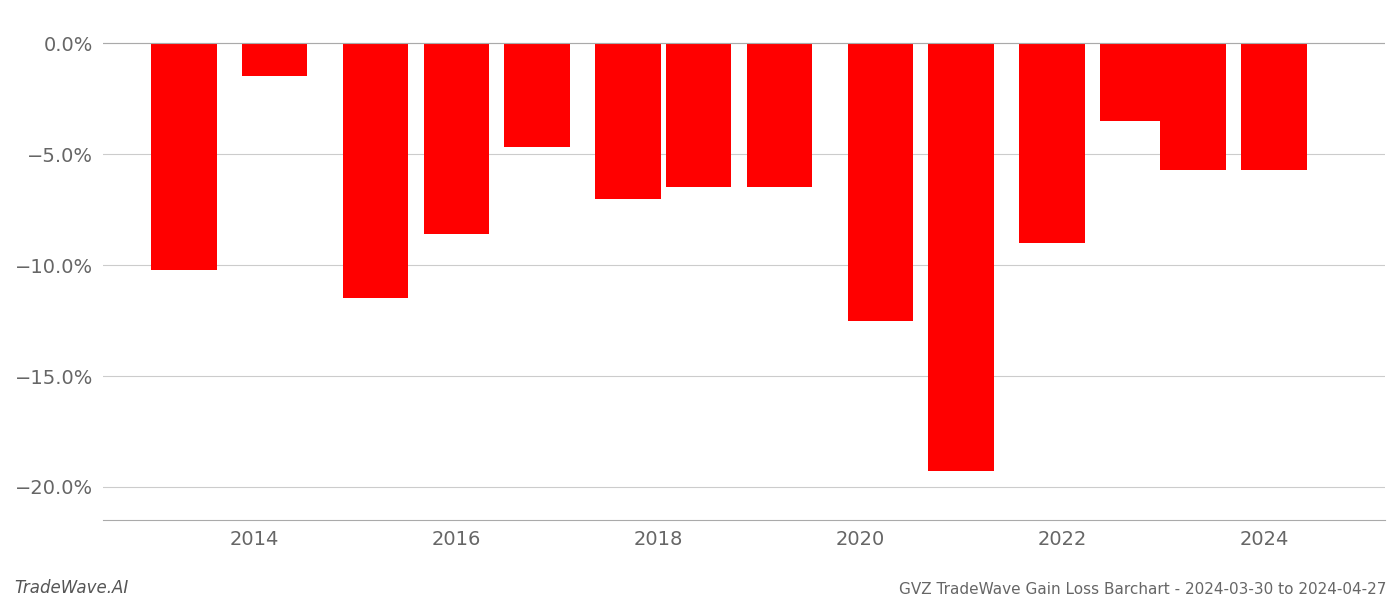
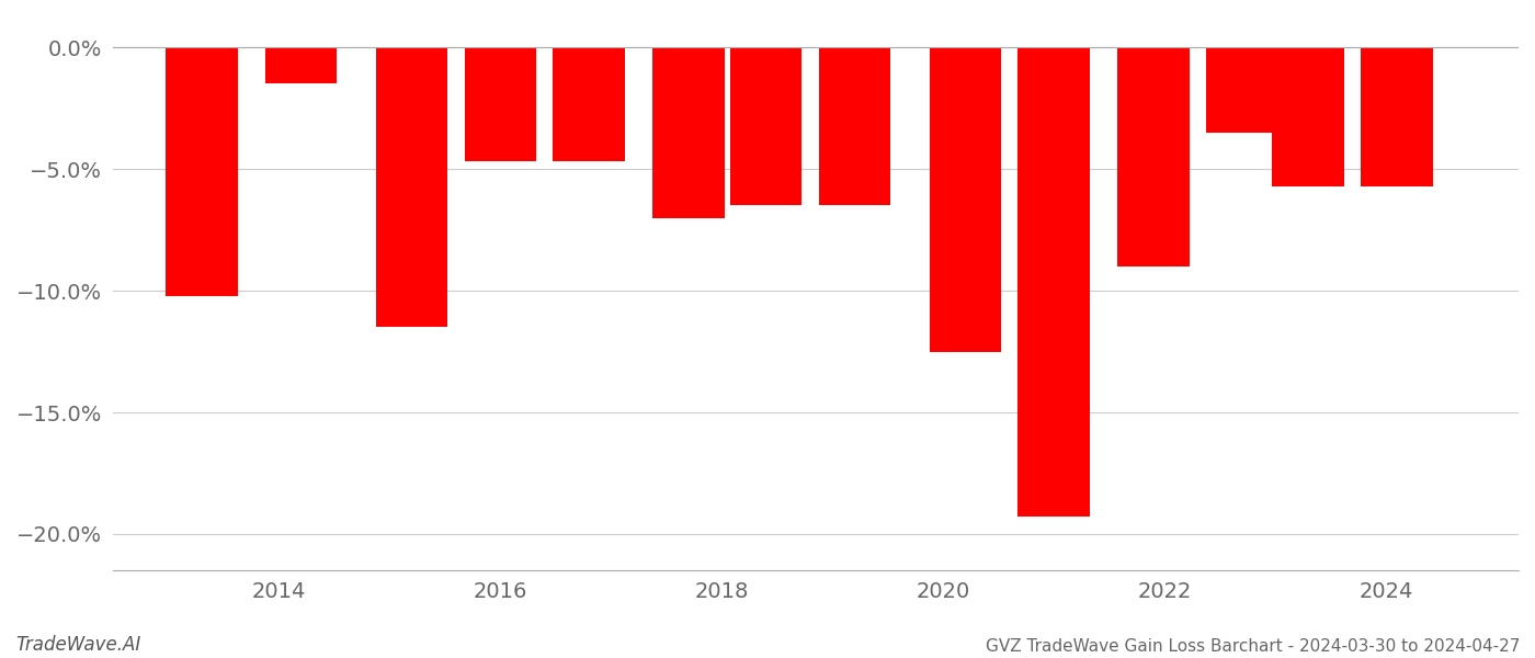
2016: -8.6% -> -4.7%
